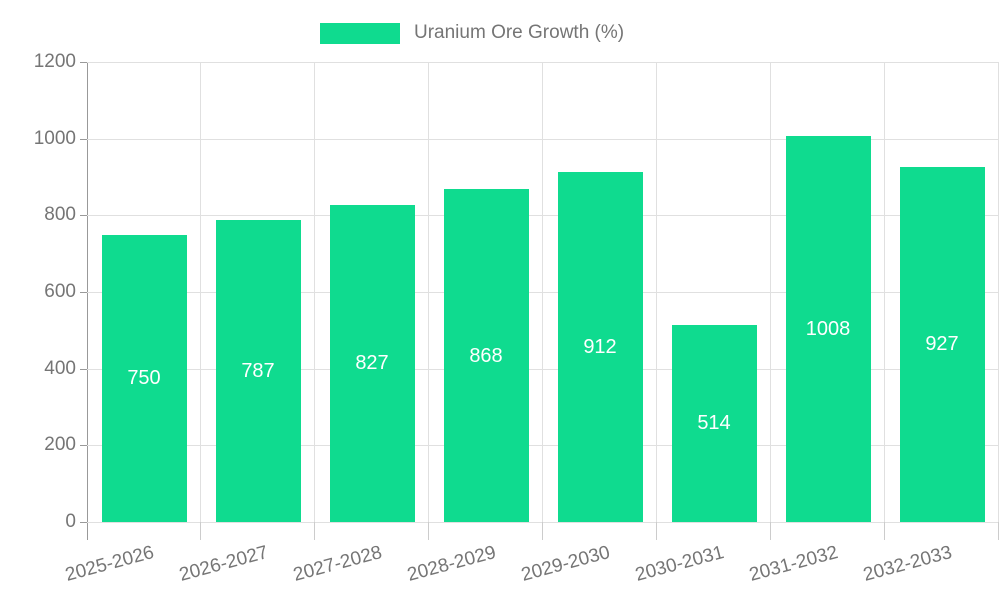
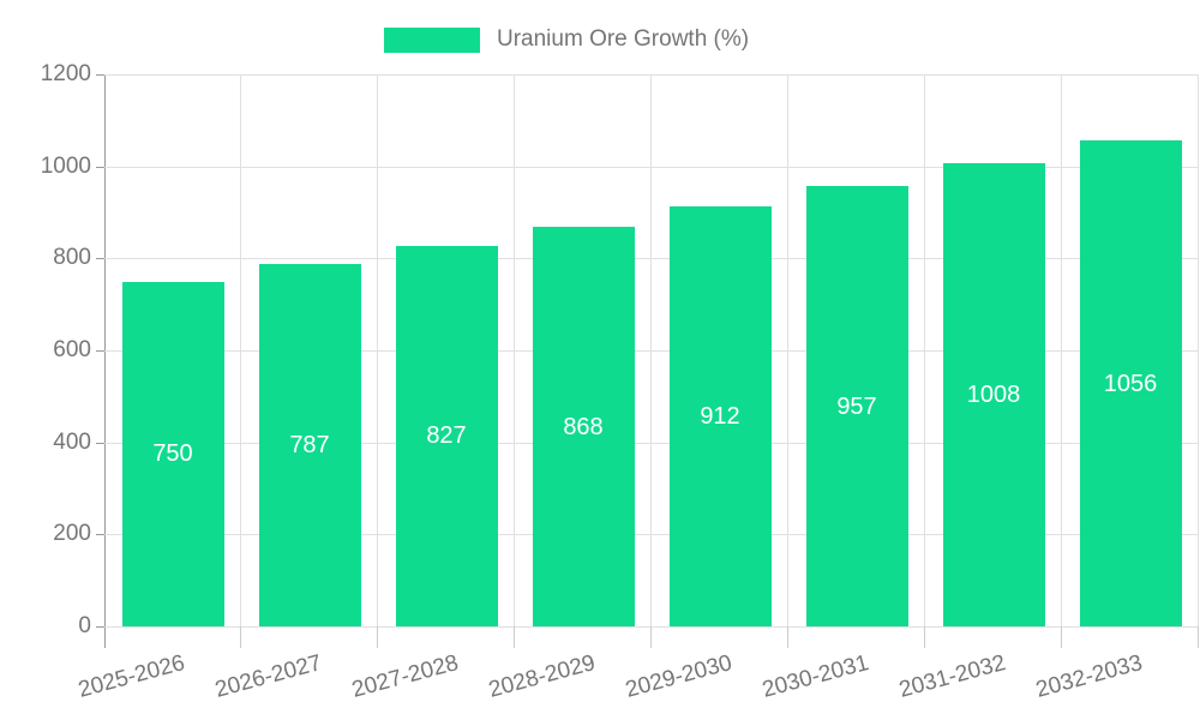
2030-2031: 514 -> 957
2032-2033: 927 -> 1056
